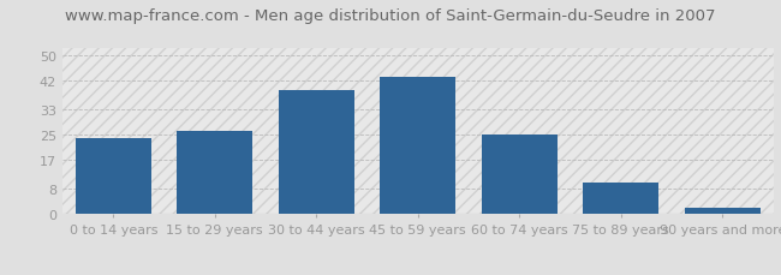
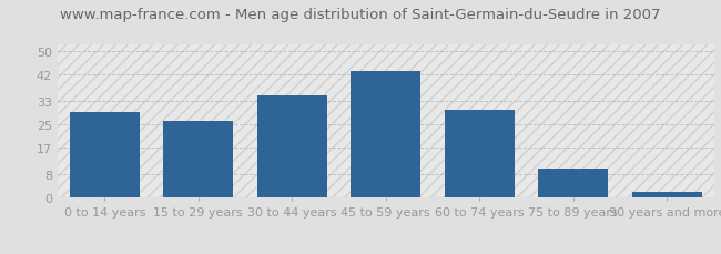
0 to 14 years: 24 -> 29
30 to 44 years: 39 -> 35
60 to 74 years: 25 -> 30
